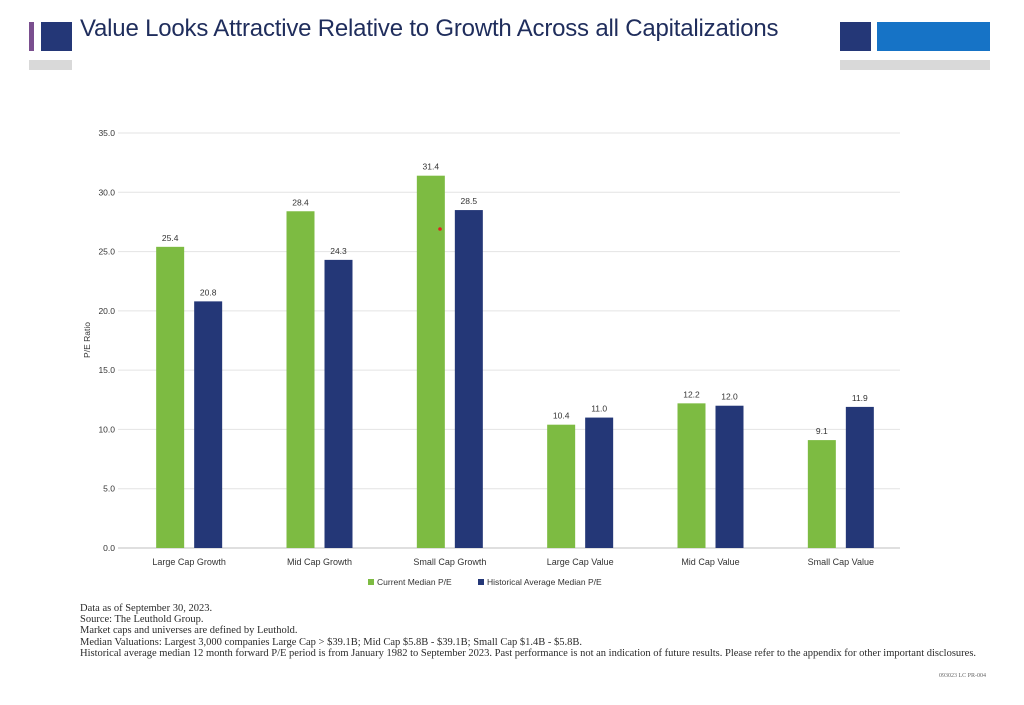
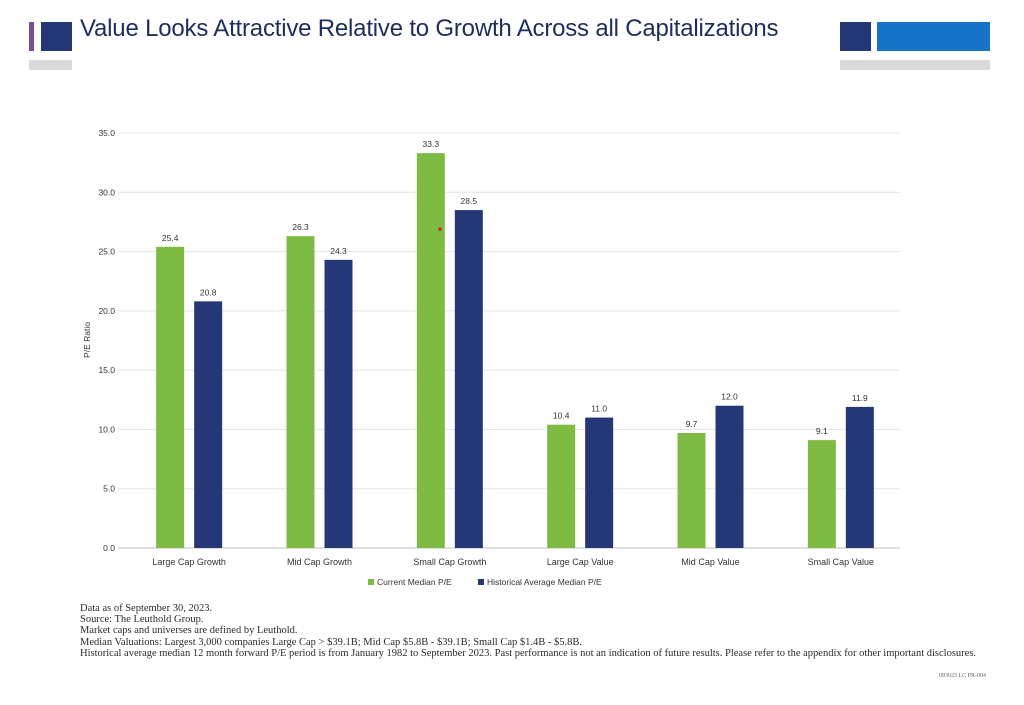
Current Median P/E/Mid Cap Growth: 28.4 -> 26.3
Current Median P/E/Small Cap Growth: 31.4 -> 33.3
Current Median P/E/Mid Cap Value: 12.2 -> 9.7
